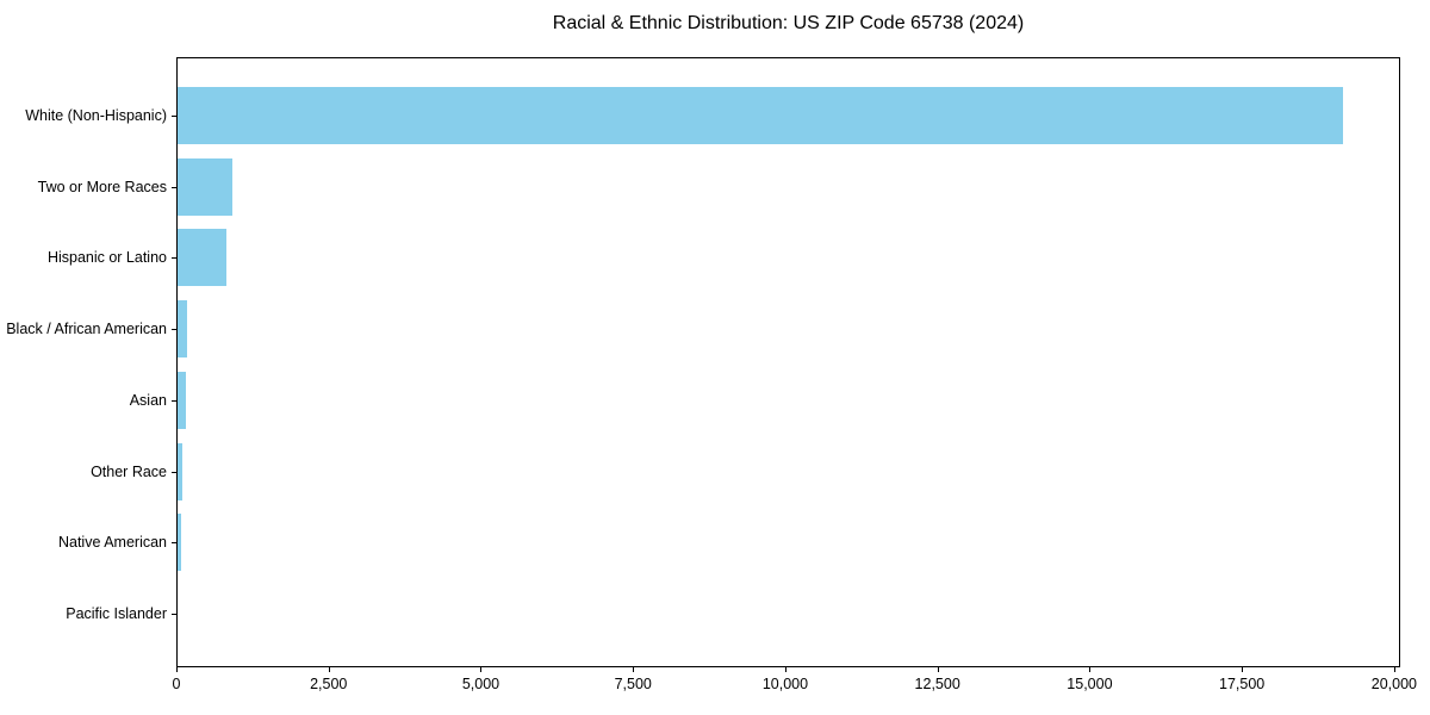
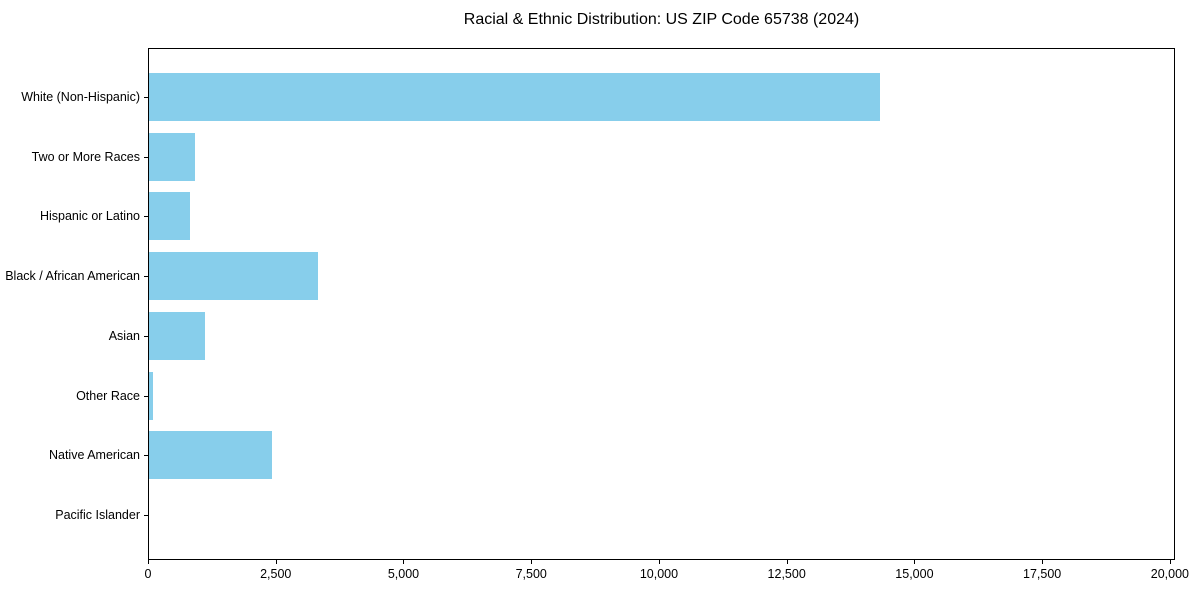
White (Non-Hispanic): 19200 -> 14300
Black / African American: 200 -> 3300
Asian: 100 -> 1100
Native American: 100 -> 2400
